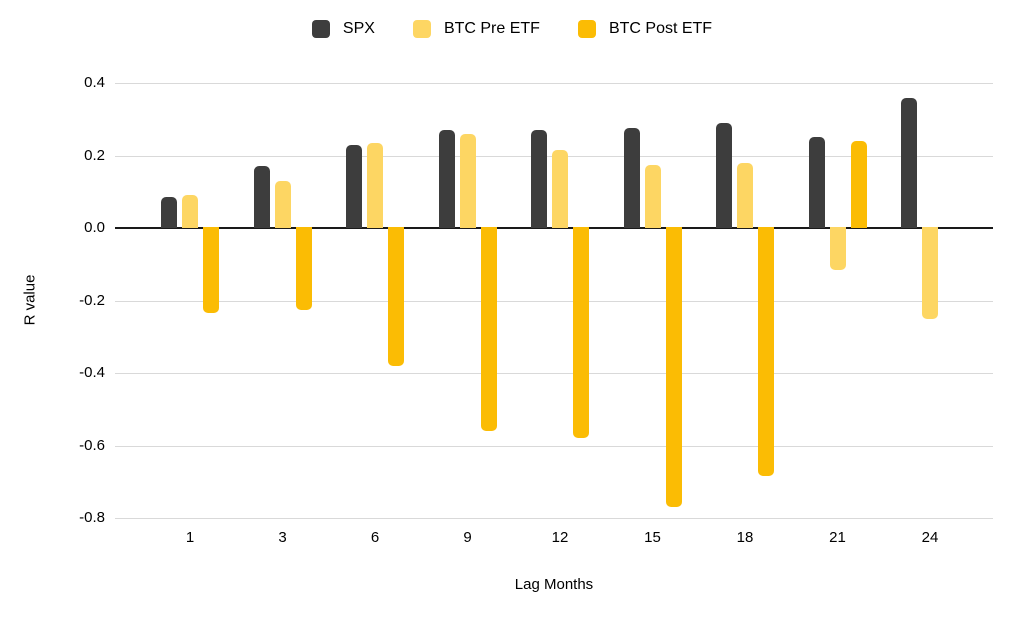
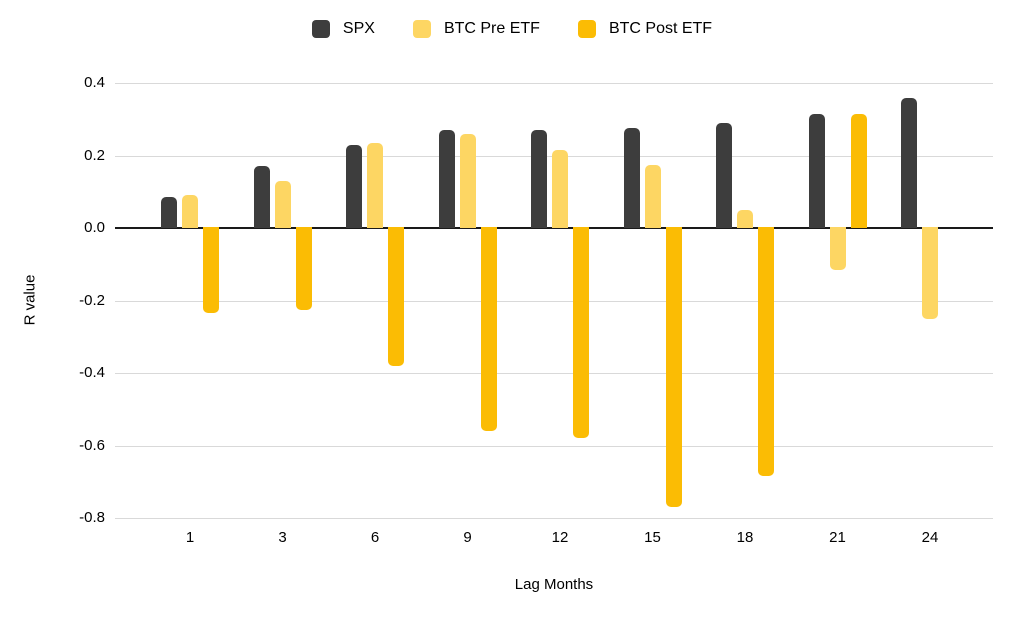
BTC Pre ETF/18: 0.18 -> 0.05
SPX/21: 0.25 -> 0.32
BTC Post ETF/21: 0.24 -> 0.32
